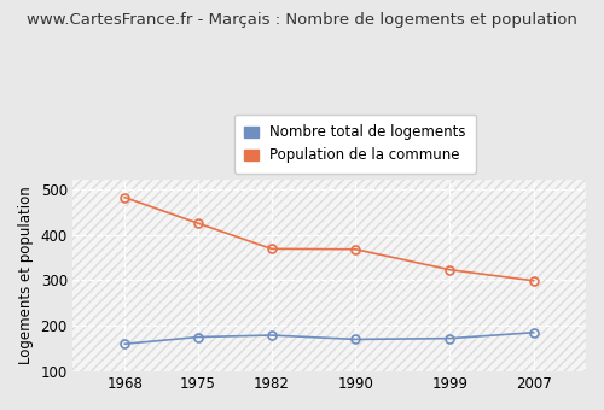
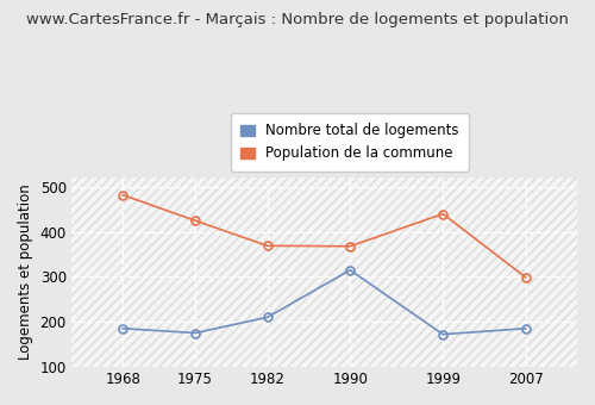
Nombre total de logements/1968: 160 -> 185
Nombre total de logements/1982: 179 -> 210
Nombre total de logements/1990: 170 -> 315
Population de la commune/1999: 323 -> 440
